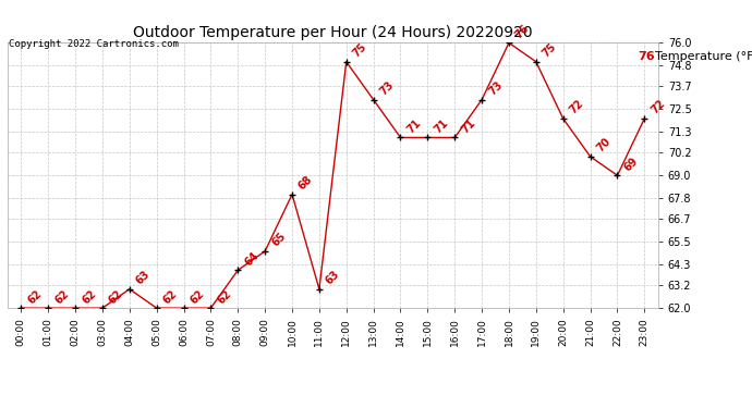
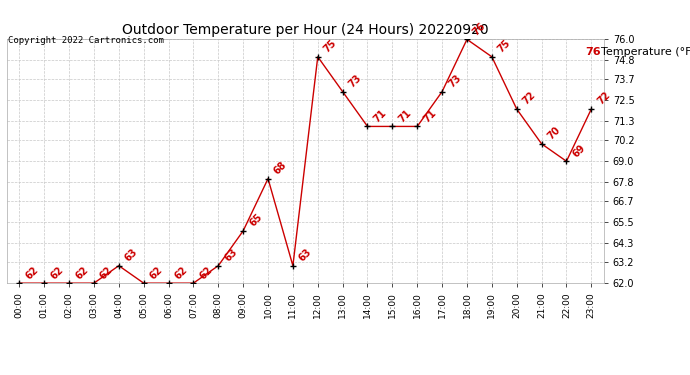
08:00: 64 -> 63
